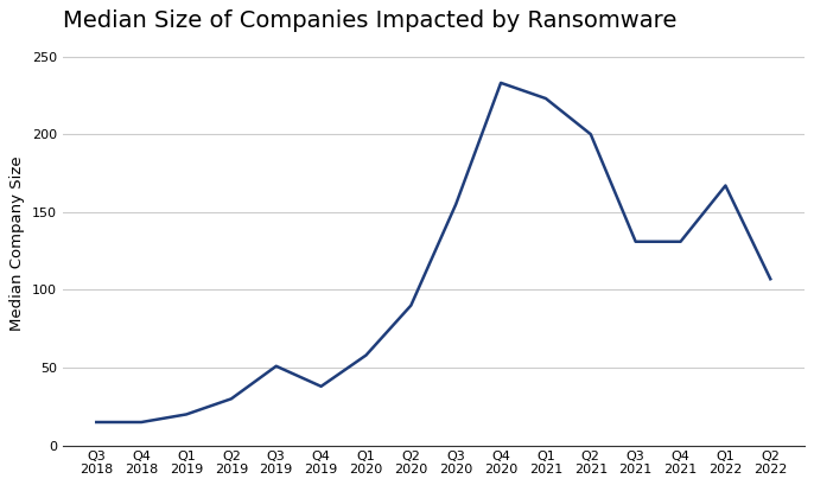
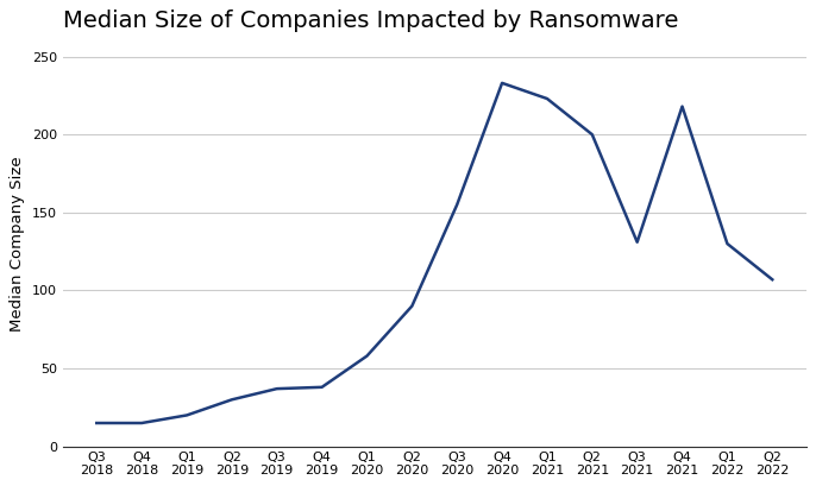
Q3 2019: 51 -> 37
Q4 2021: 131 -> 218
Q1 2022: 167 -> 130
